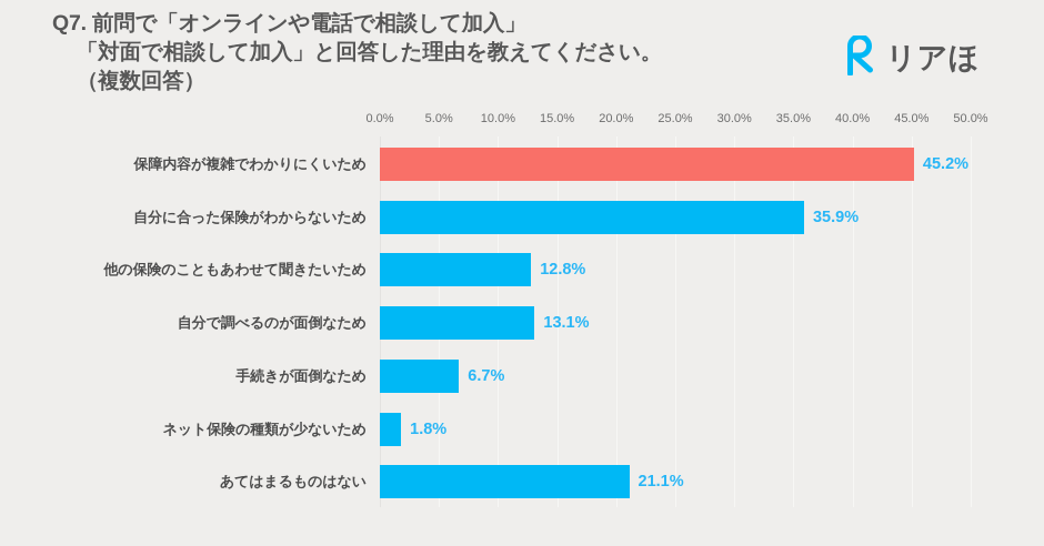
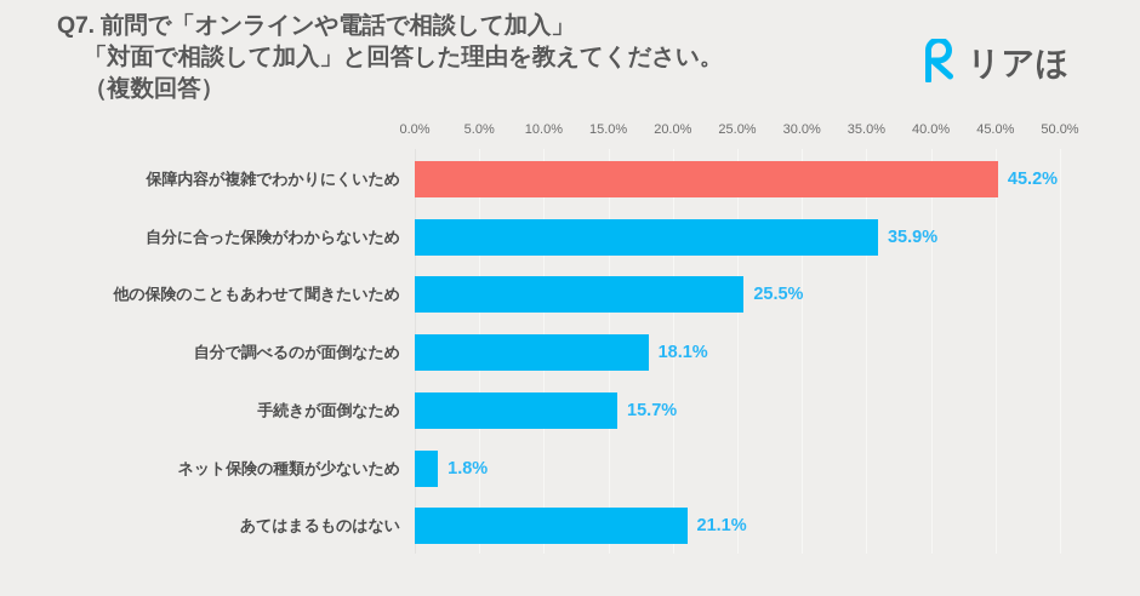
他の保険のこともあわせて聞きたいため: 12.8% -> 25.5%
自分で調べるのが面倒なため: 13.1% -> 18.1%
手続きが面倒なため: 6.7% -> 15.7%
